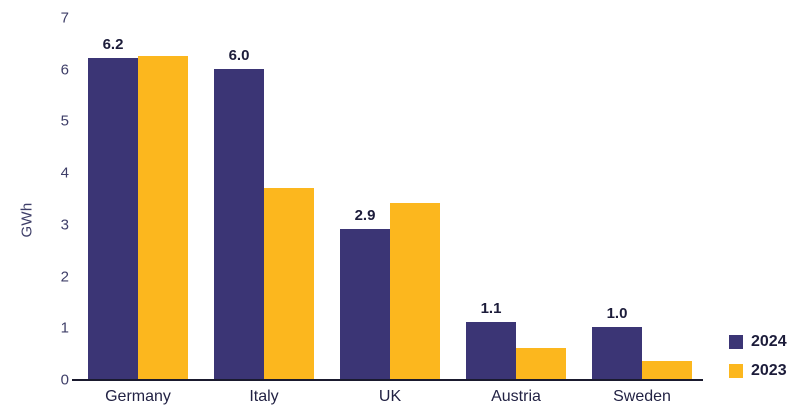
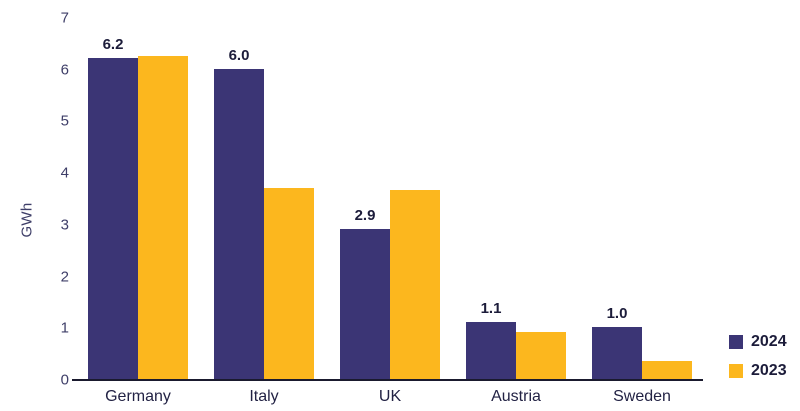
2023/UK: 3.4 -> 3.6
2023/Austria: 0.6 -> 0.9
